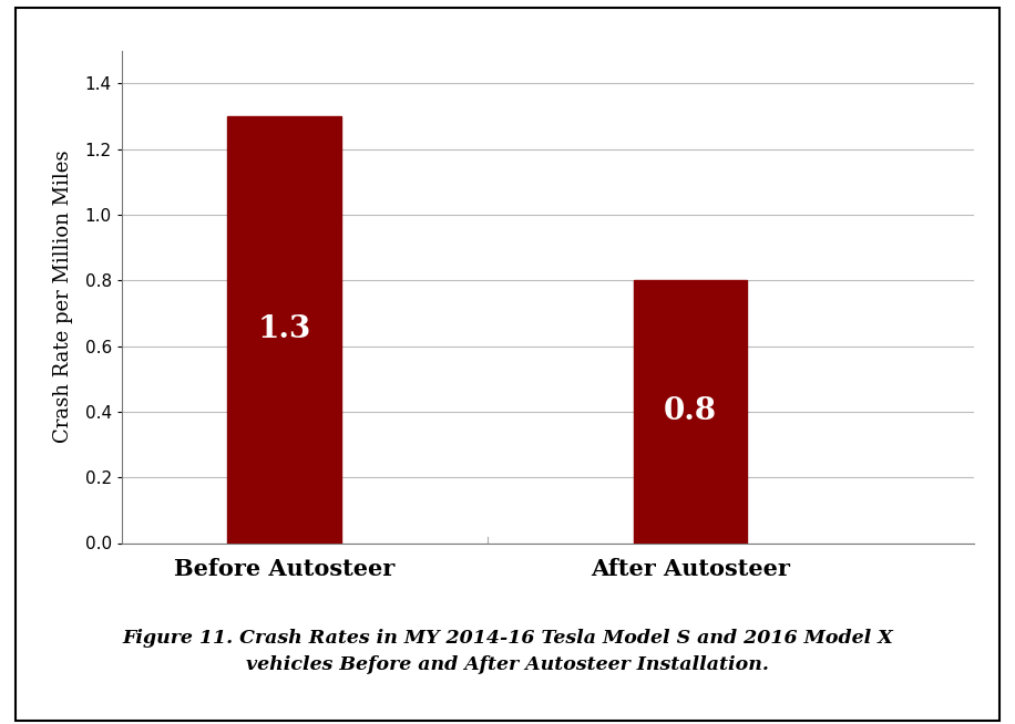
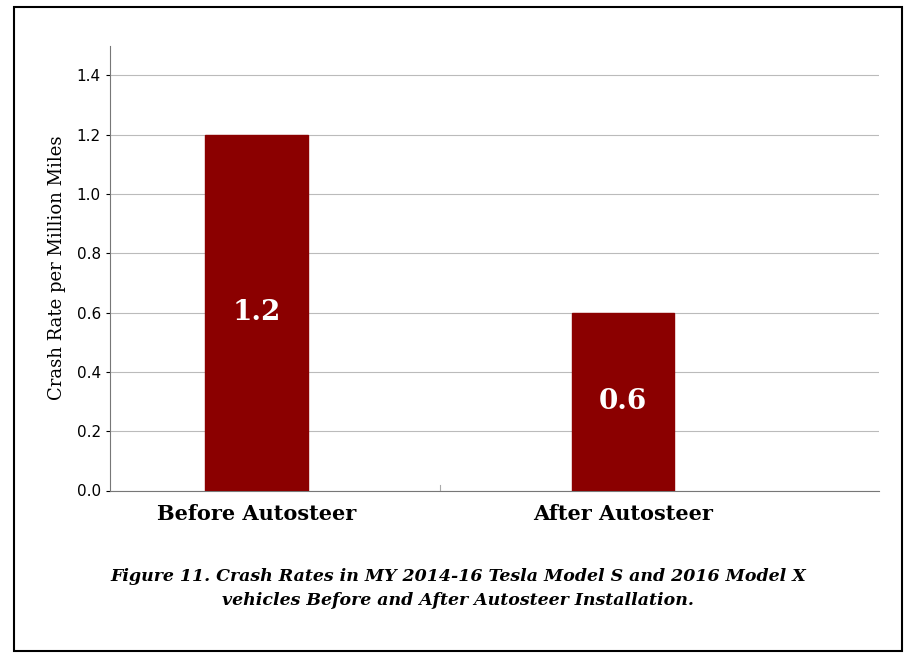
Before Autosteer: 1.3 -> 1.2
After Autosteer: 0.8 -> 0.6
